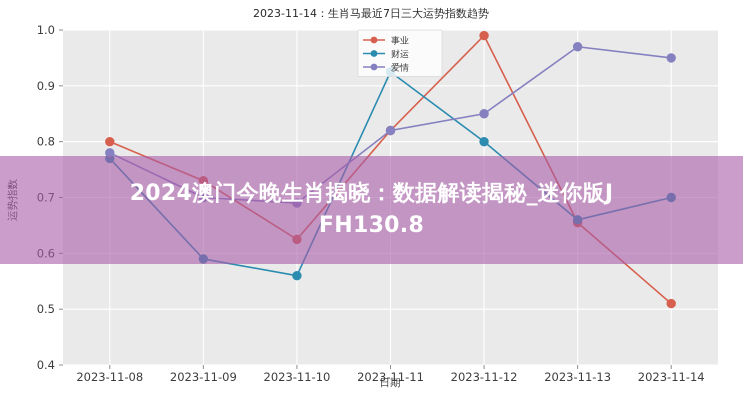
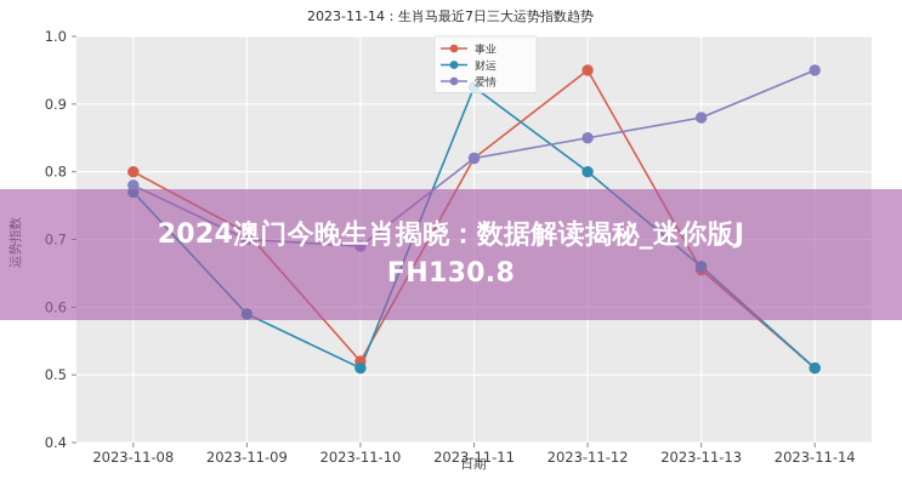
事业/2023-11-09: 0.73 -> 0.71
事业/2023-11-10: 0.62 -> 0.52
财运/2023-11-10: 0.56 -> 0.51
事业/2023-11-12: 0.99 -> 0.95
爱情/2023-11-13: 0.97 -> 0.88
财运/2023-11-14: 0.70 -> 0.51
